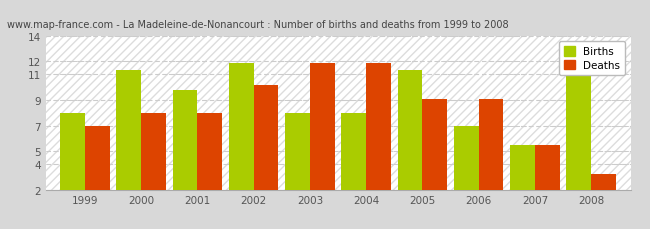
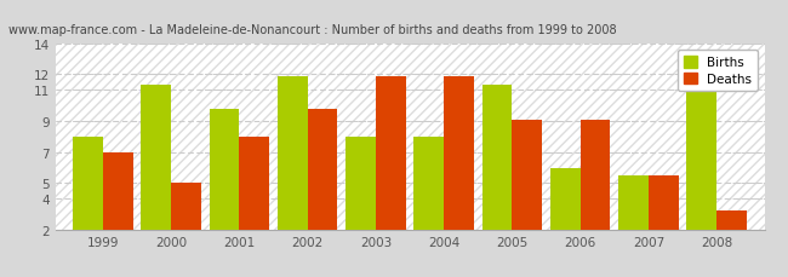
Deaths/2000: 8.0 -> 5.0
Deaths/2002: 10.2 -> 9.8
Births/2006: 7.0 -> 6.0
